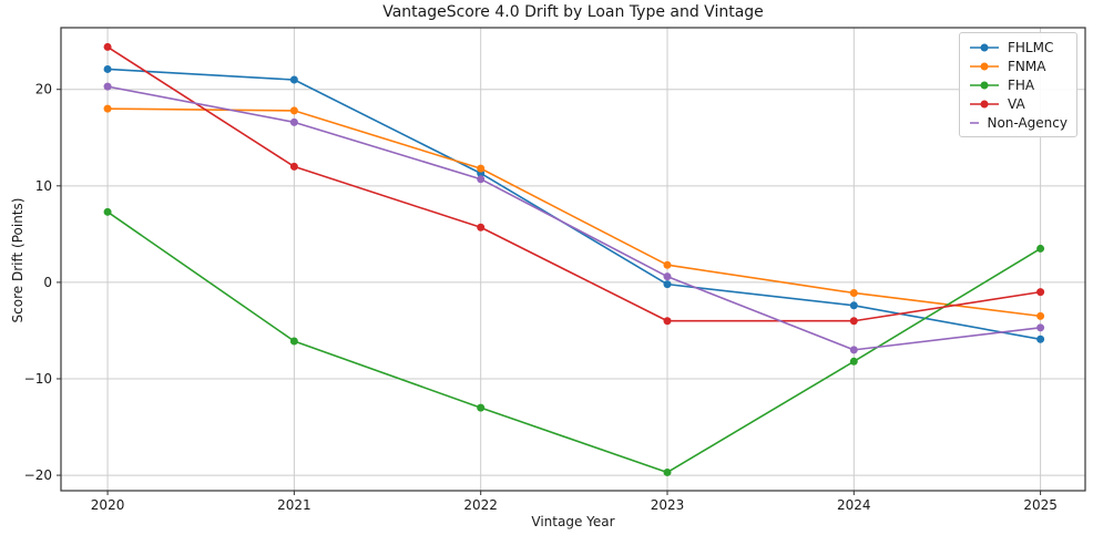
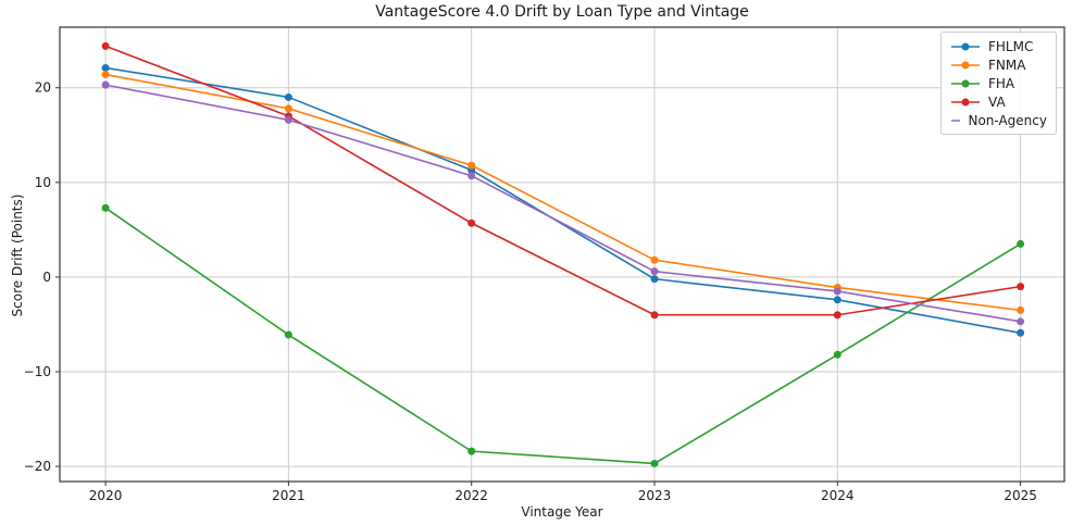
FNMA/2020: 18 -> 21
FHLMC/2021: 21 -> 19
VA/2021: 12 -> 17
FHA/2022: -13 -> -18
Non-Agency/2024: -7 -> -2
